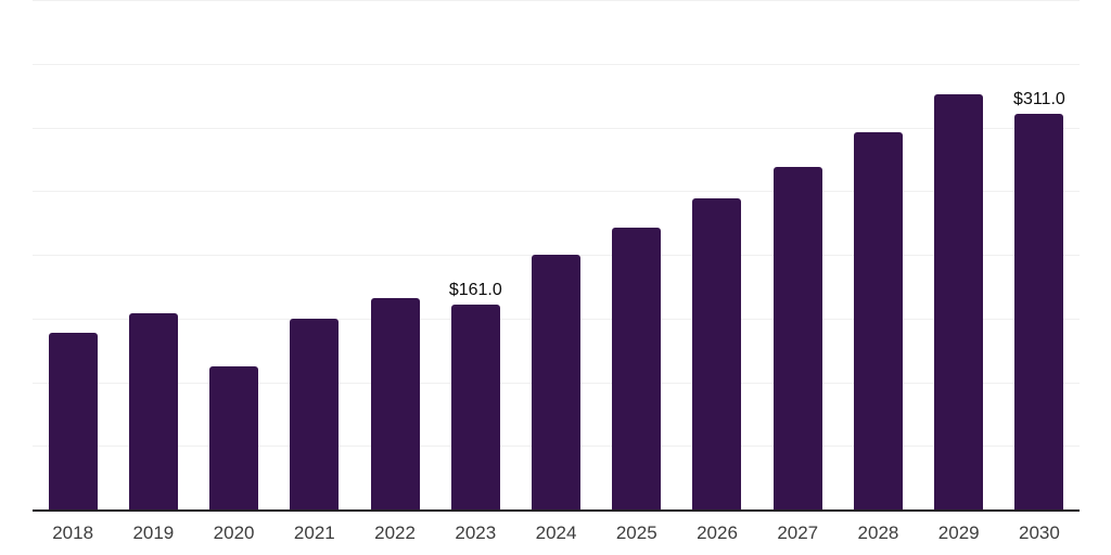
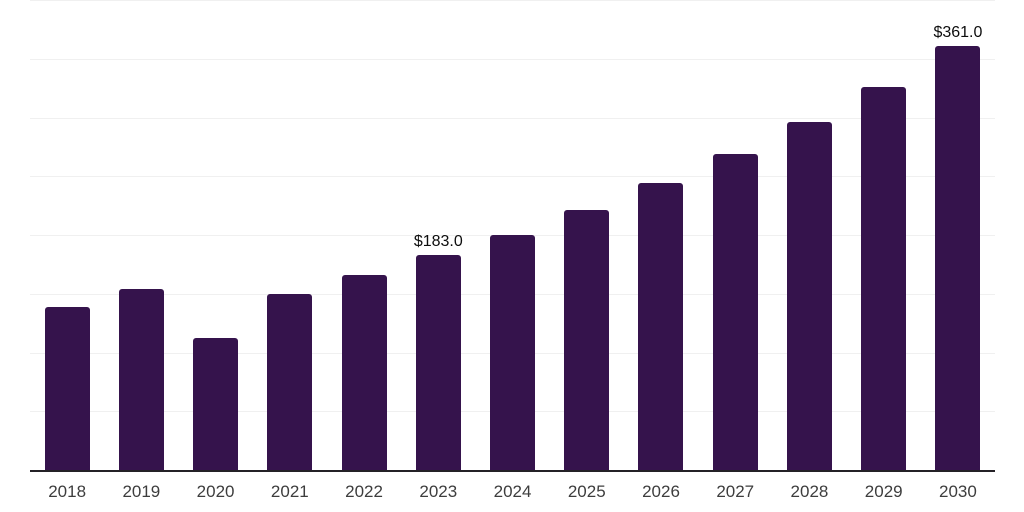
2023: $161.0 -> $183.0
2030: $311.0 -> $361.0
